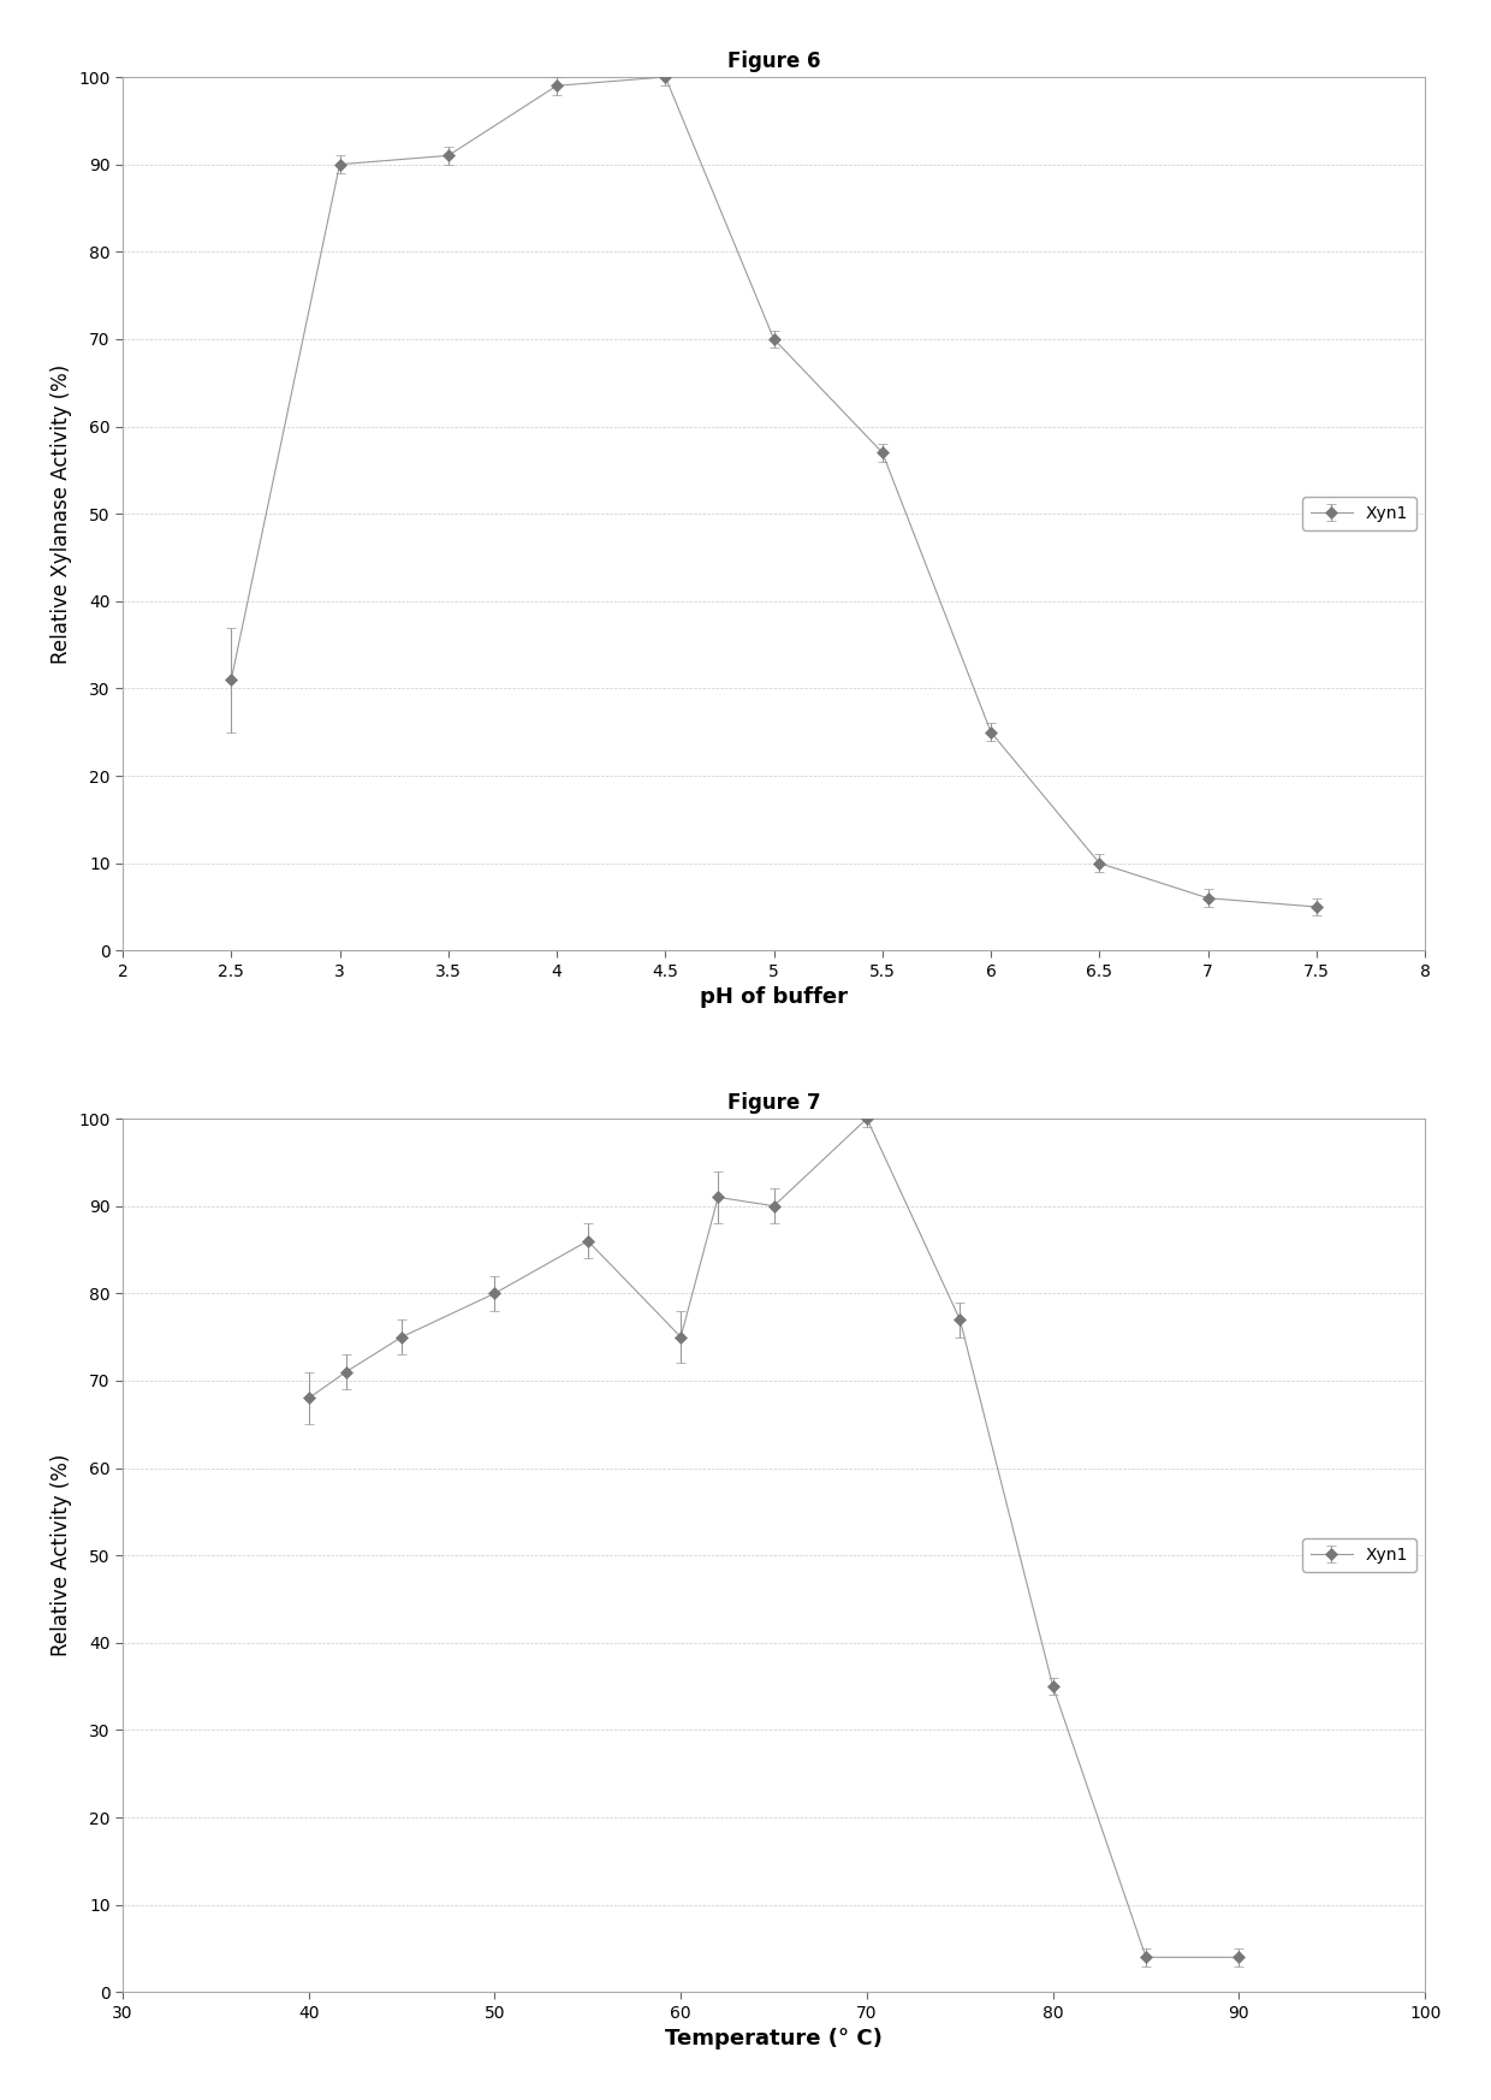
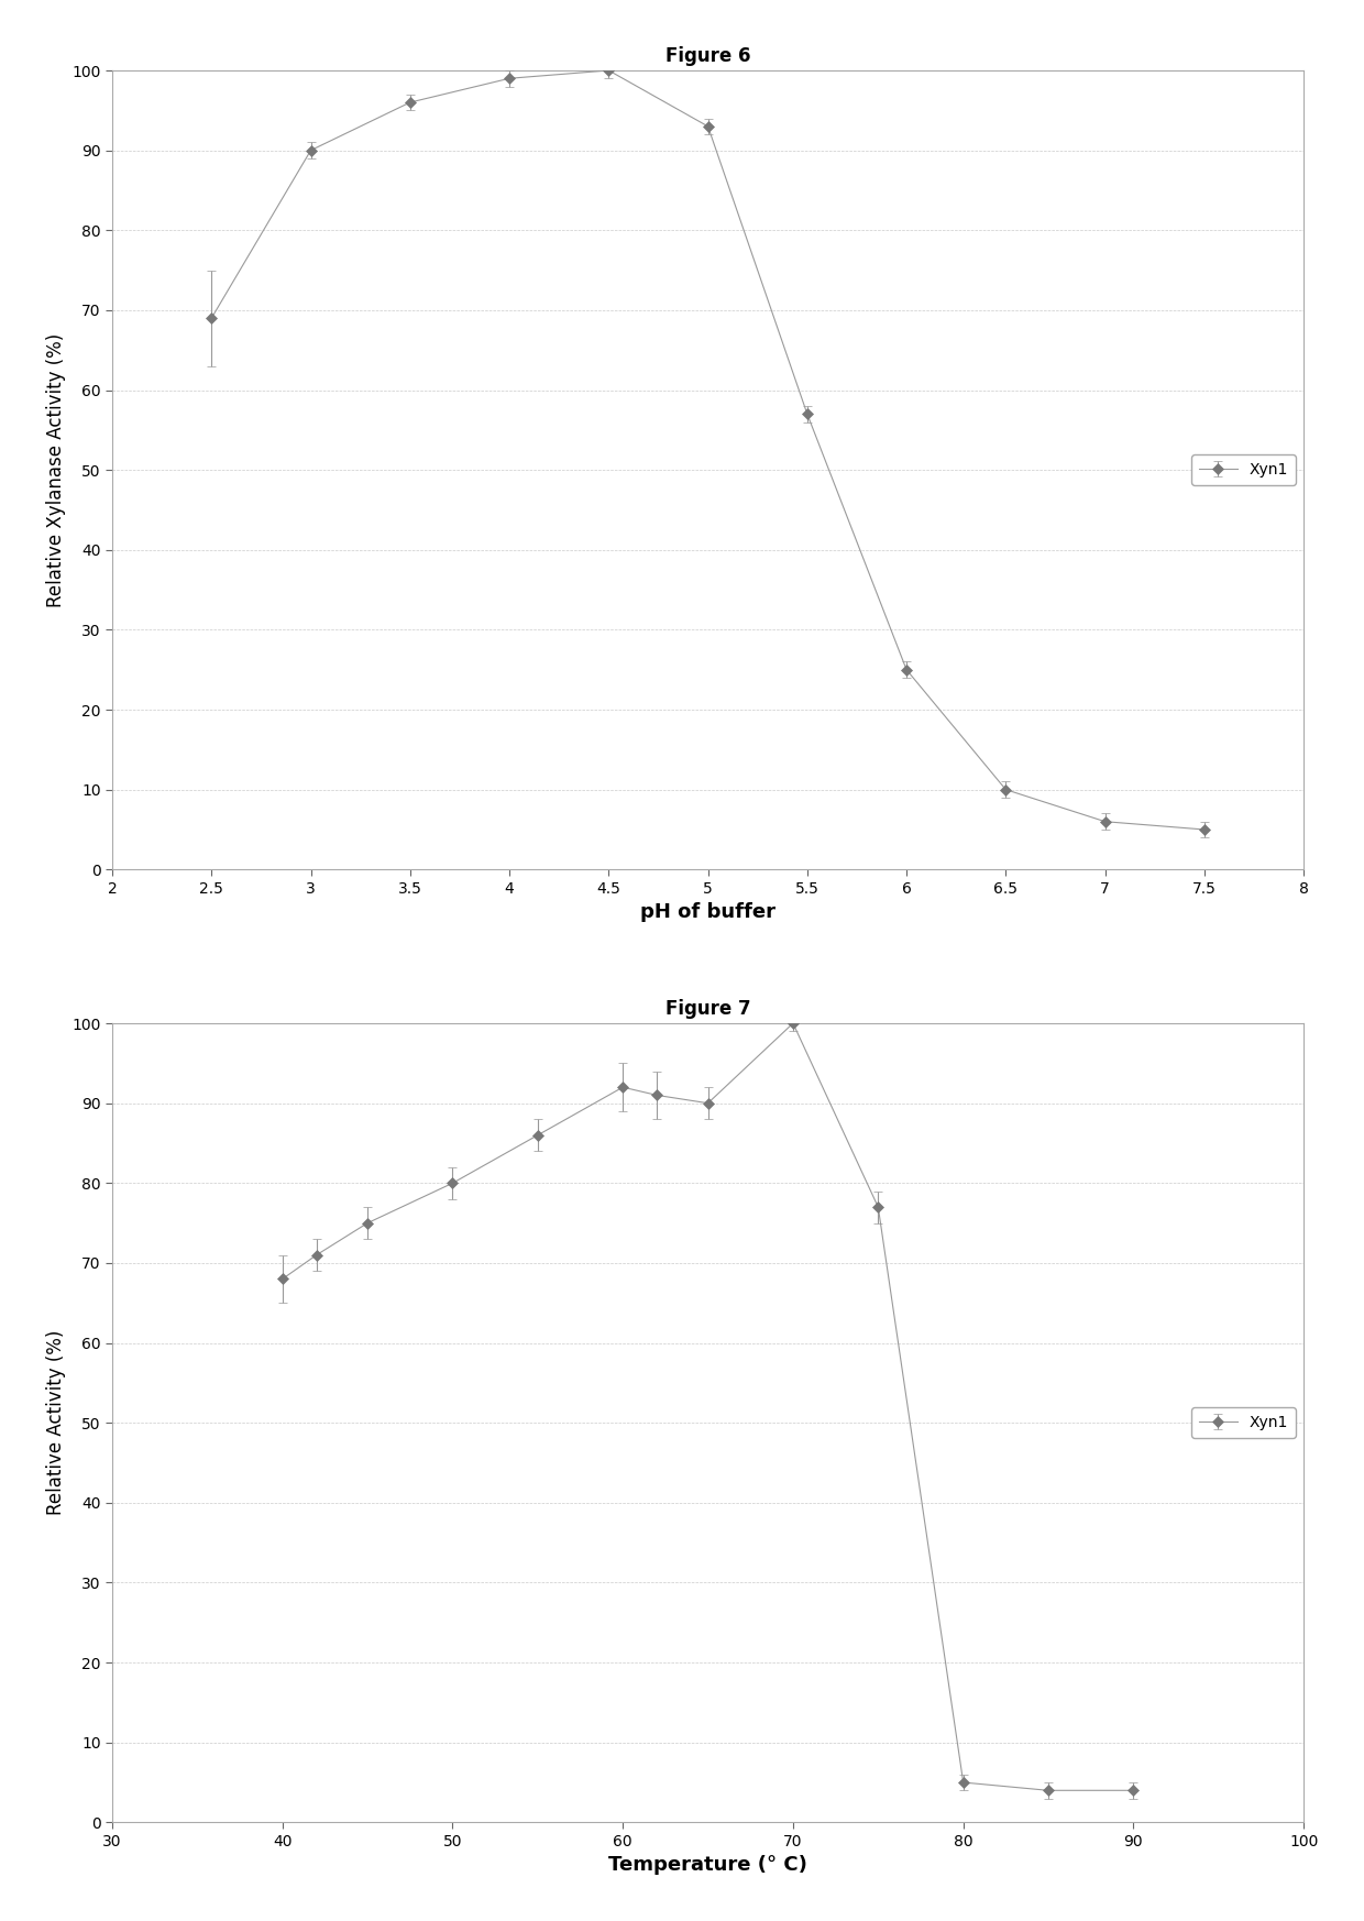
Figure 6/2.5: 31 -> 69
Figure 6/3.5: 91 -> 96
Figure 6/5: 70 -> 93
Figure 7/60: 75 -> 92
Figure 7/80: 35 -> 5
